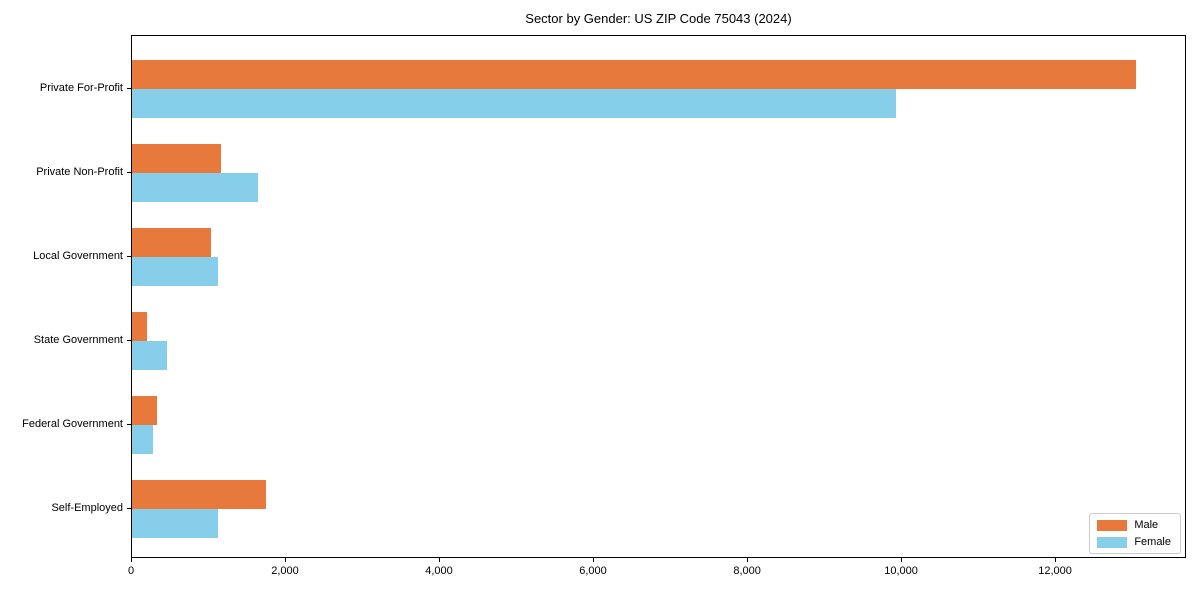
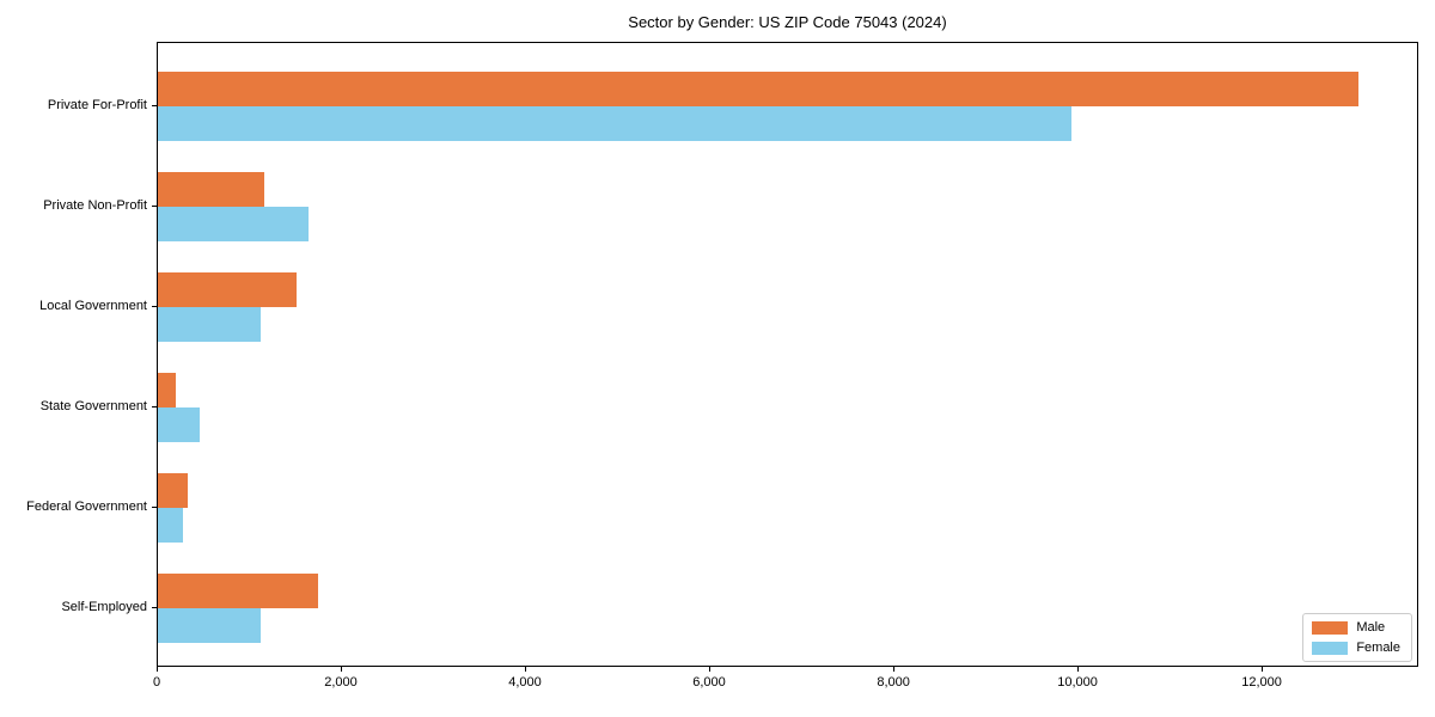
Male/Local Government: 1000 -> 1500
